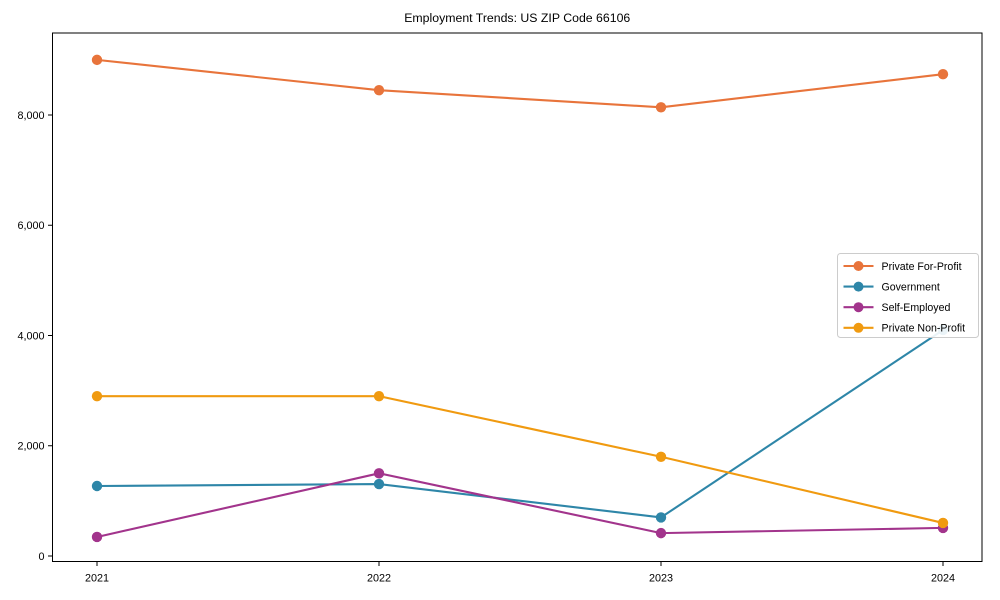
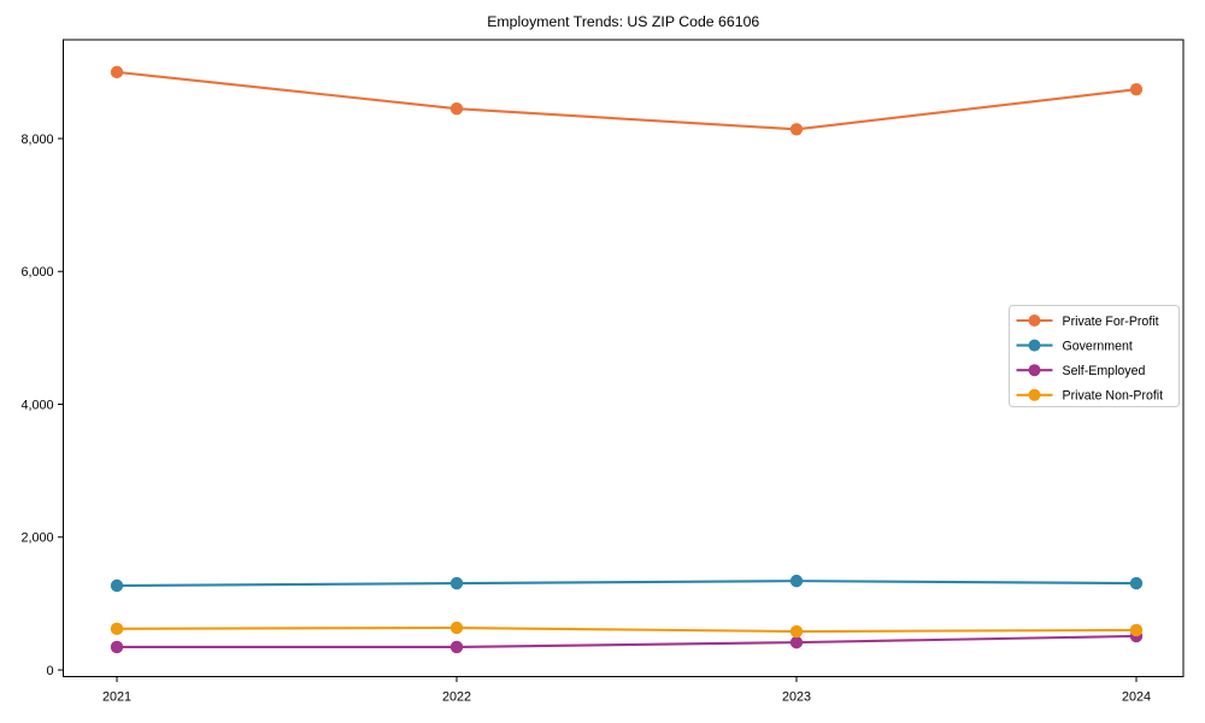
Private Non-Profit/2021: 2900 -> 600
Self-Employed/2022: 1500 -> 300
Private Non-Profit/2022: 2900 -> 600
Government/2023: 700 -> 1300
Private Non-Profit/2023: 1800 -> 600
Government/2024: 4100 -> 1300
